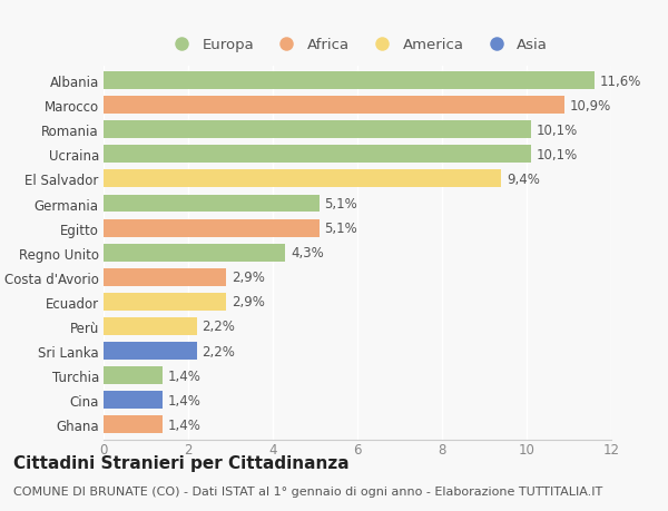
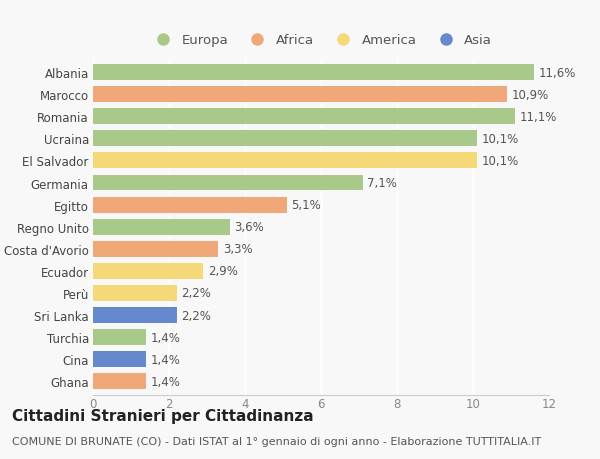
Romania: 10,1% -> 11,1%
El Salvador: 9,4% -> 10,1%
Germania: 5,1% -> 7,1%
Regno Unito: 4,3% -> 3,6%
Costa d'Avorio: 2,9% -> 3,3%
